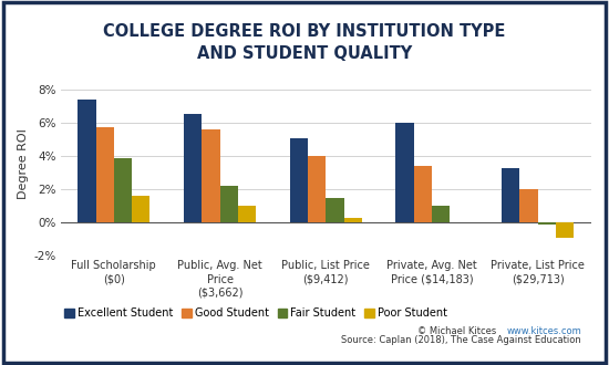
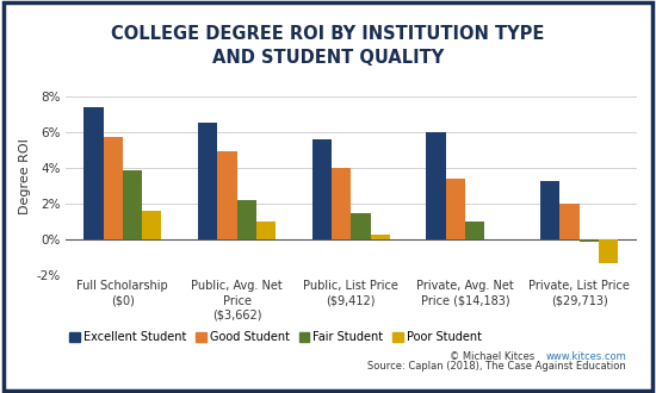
Good Student/Public, Avg. Net Price ($3,662): 5.6% -> 4.9%
Excellent Student/Public, List Price ($9,412): 5.1% -> 5.6%
Poor Student/Private, List Price ($29,713): -0.9% -> -1.3%
